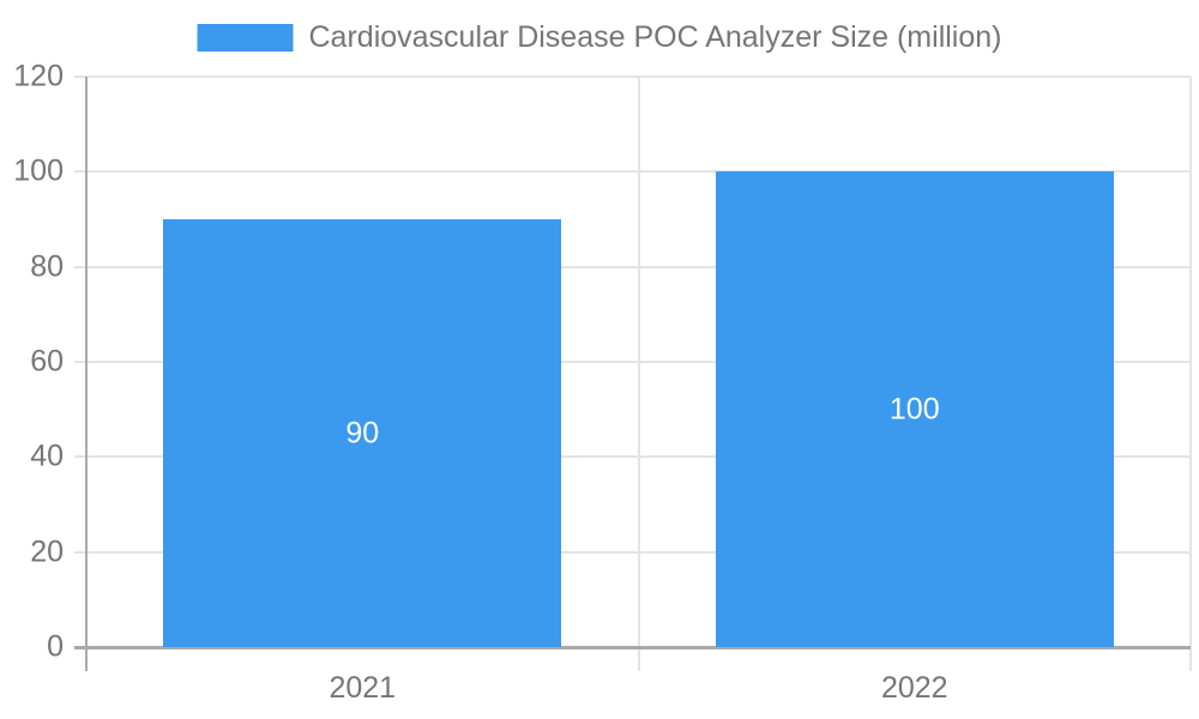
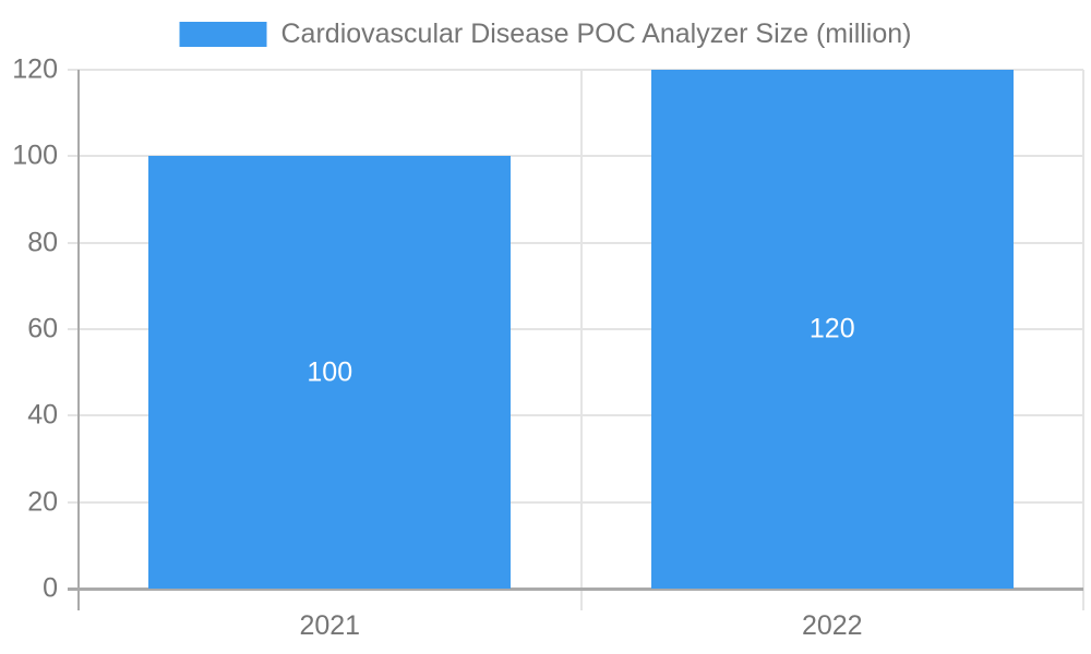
2021: 90 -> 100
2022: 100 -> 120
